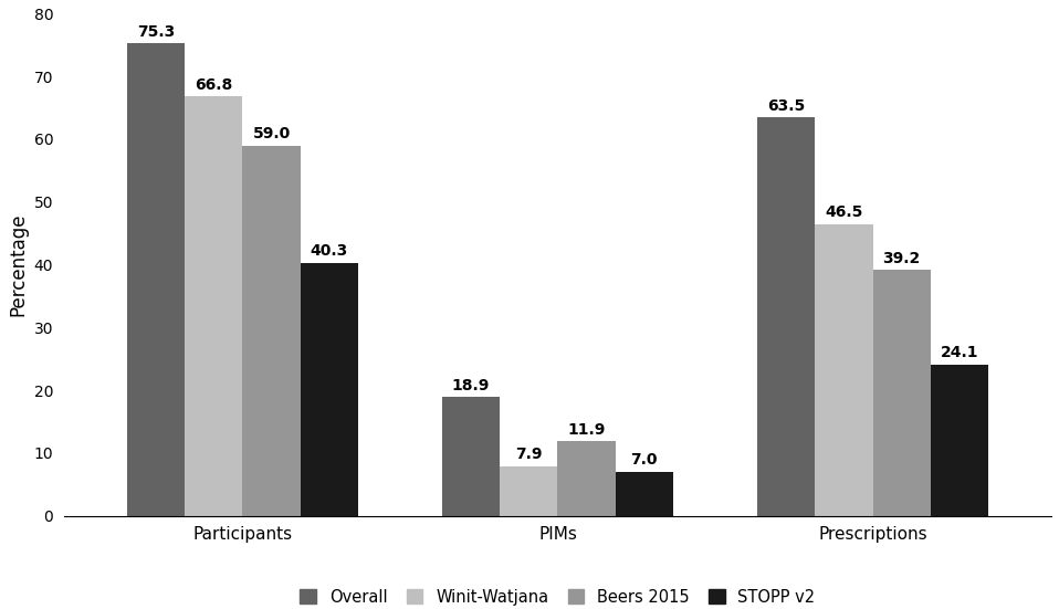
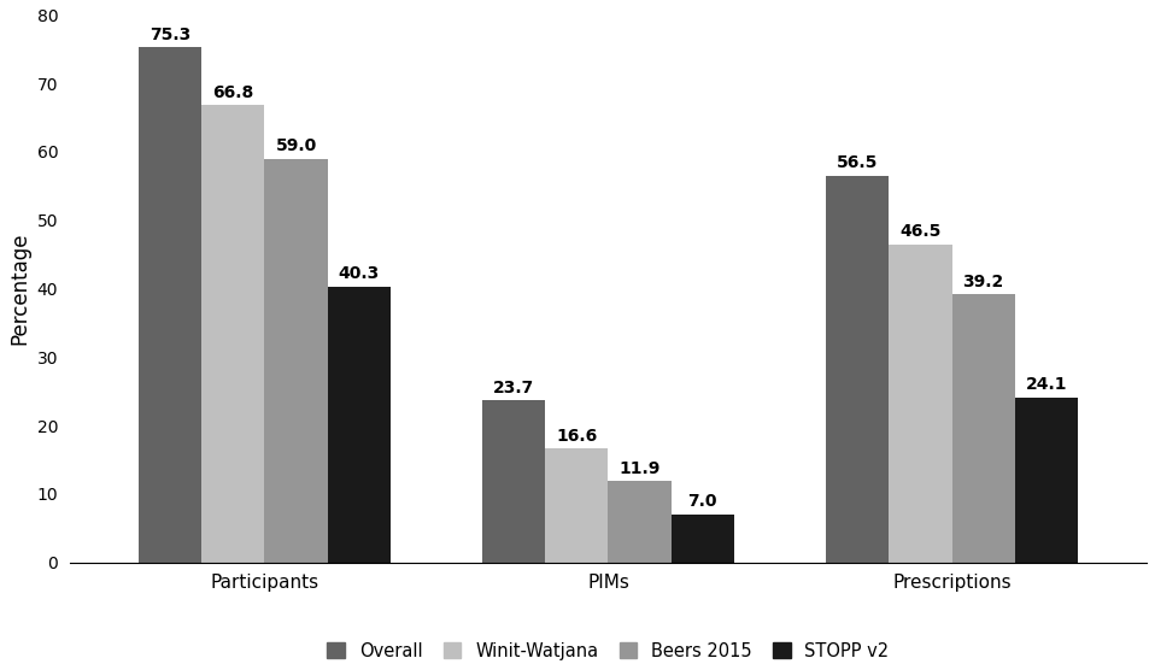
Overall/PIMs: 18.9 -> 23.7
Winit-Watjana/PIMs: 7.9 -> 16.6
Overall/Prescriptions: 63.5 -> 56.5
